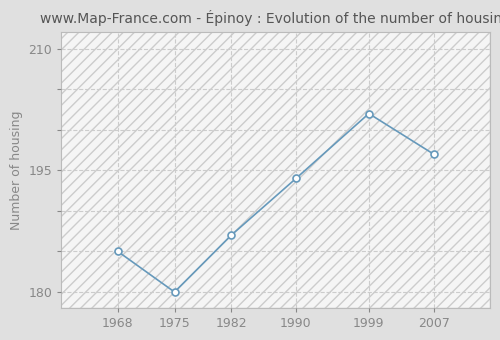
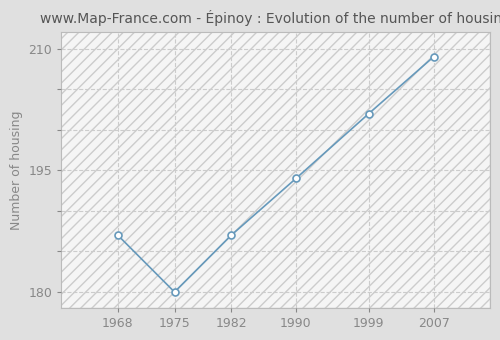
1968: 185 -> 187
2007: 197 -> 209
